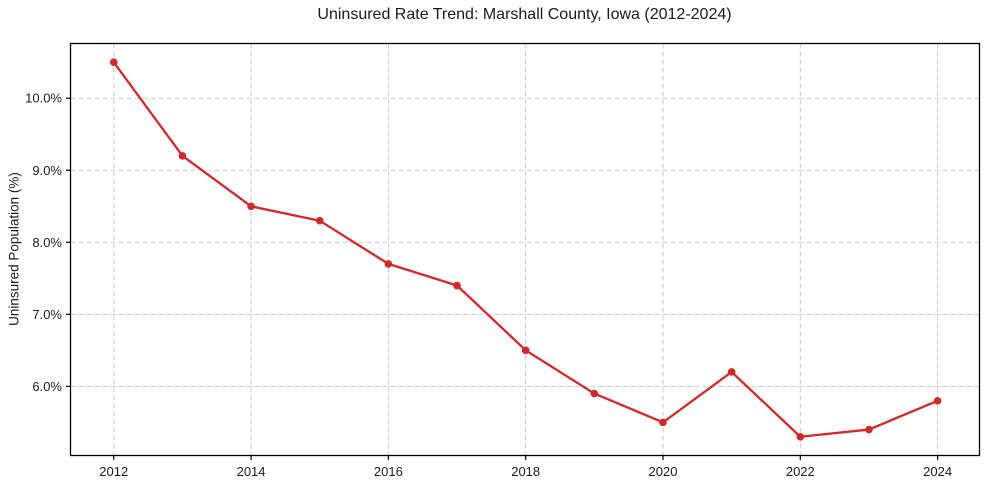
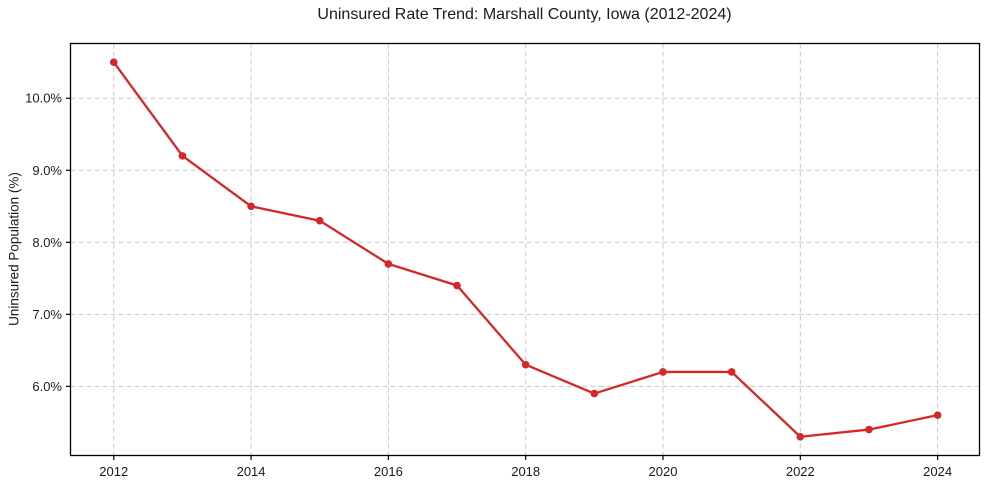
2018: 6.5% -> 6.3%
2020: 5.5% -> 6.2%
2024: 5.8% -> 5.6%
